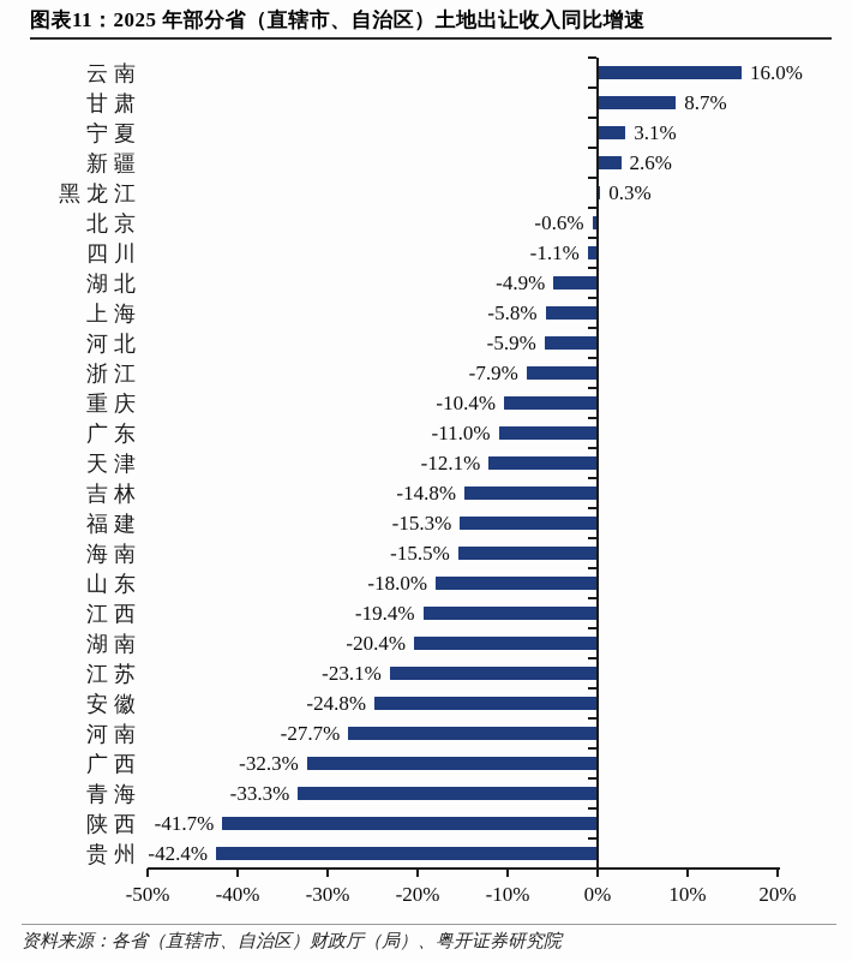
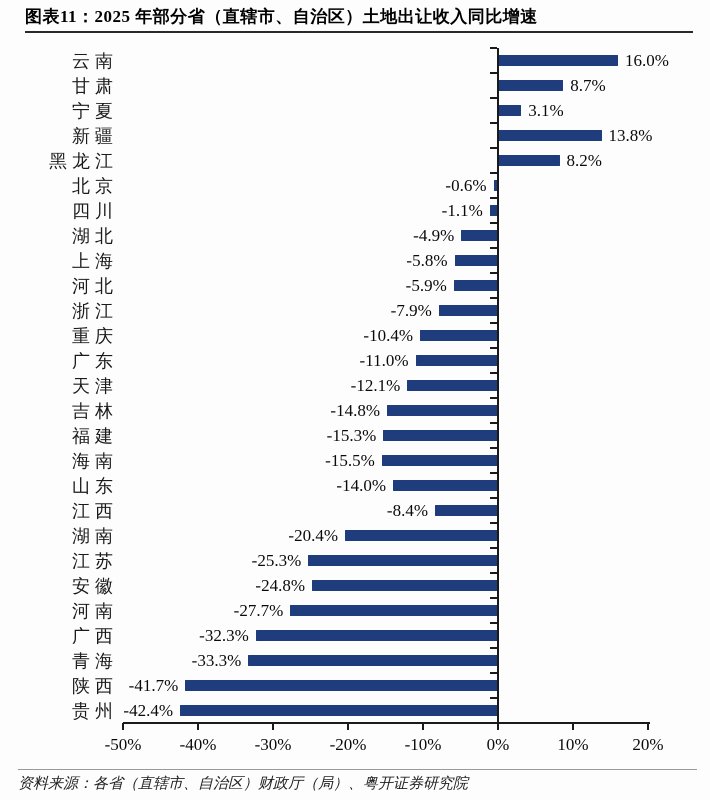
新疆: 2.6% -> 13.8%
黑龙江: 0.3% -> 8.2%
山东: -18.0% -> -14.0%
江西: -19.4% -> -8.4%
江苏: -23.1% -> -25.3%
